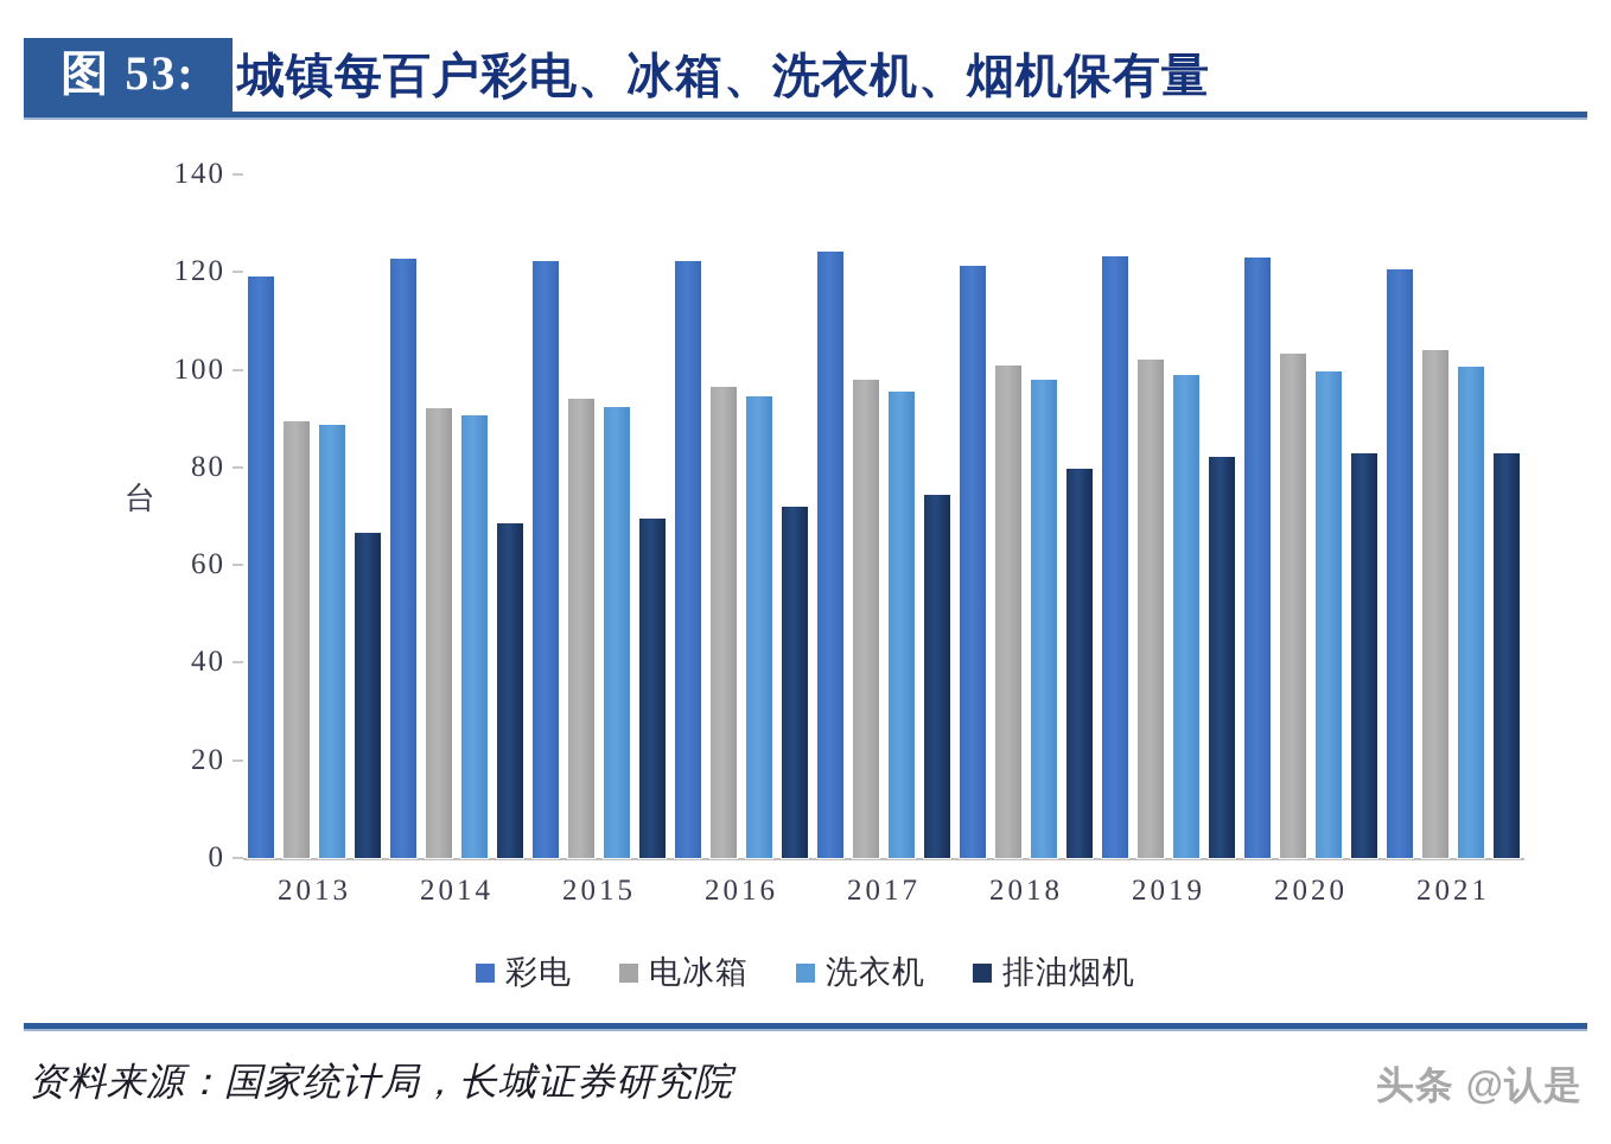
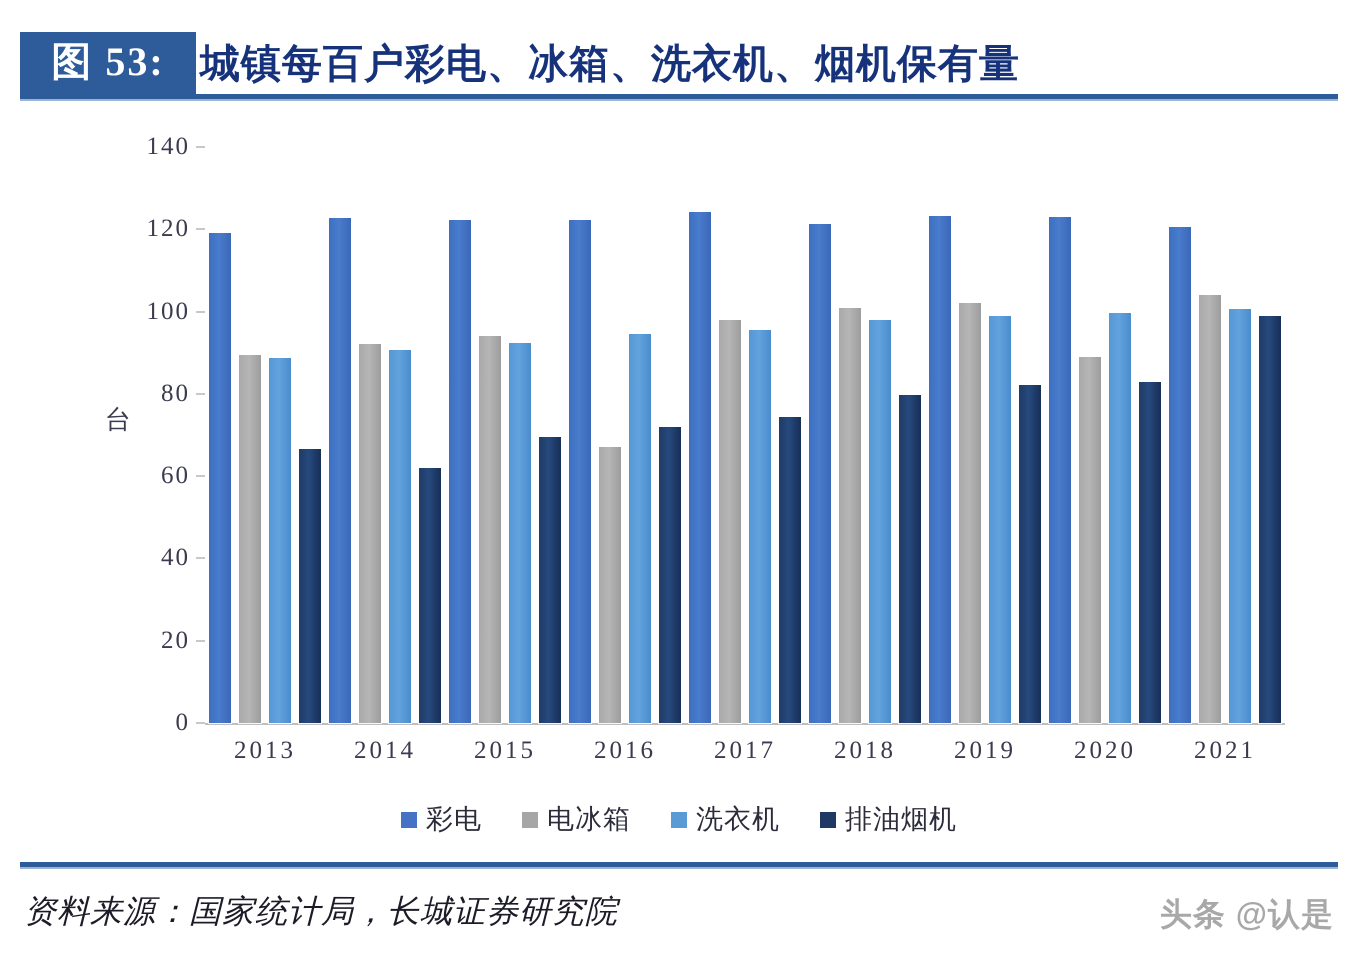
排油烟机/2014: 68 -> 62
电冰箱/2016: 96 -> 67
电冰箱/2020: 103 -> 89
排油烟机/2021: 83 -> 99
